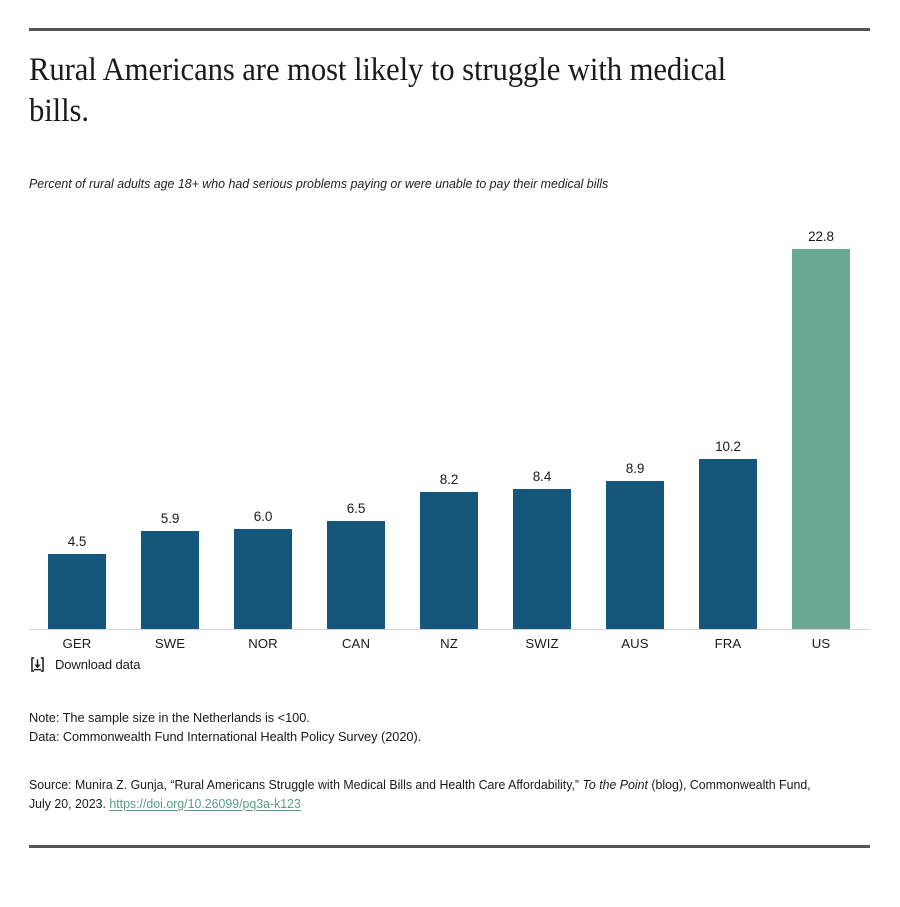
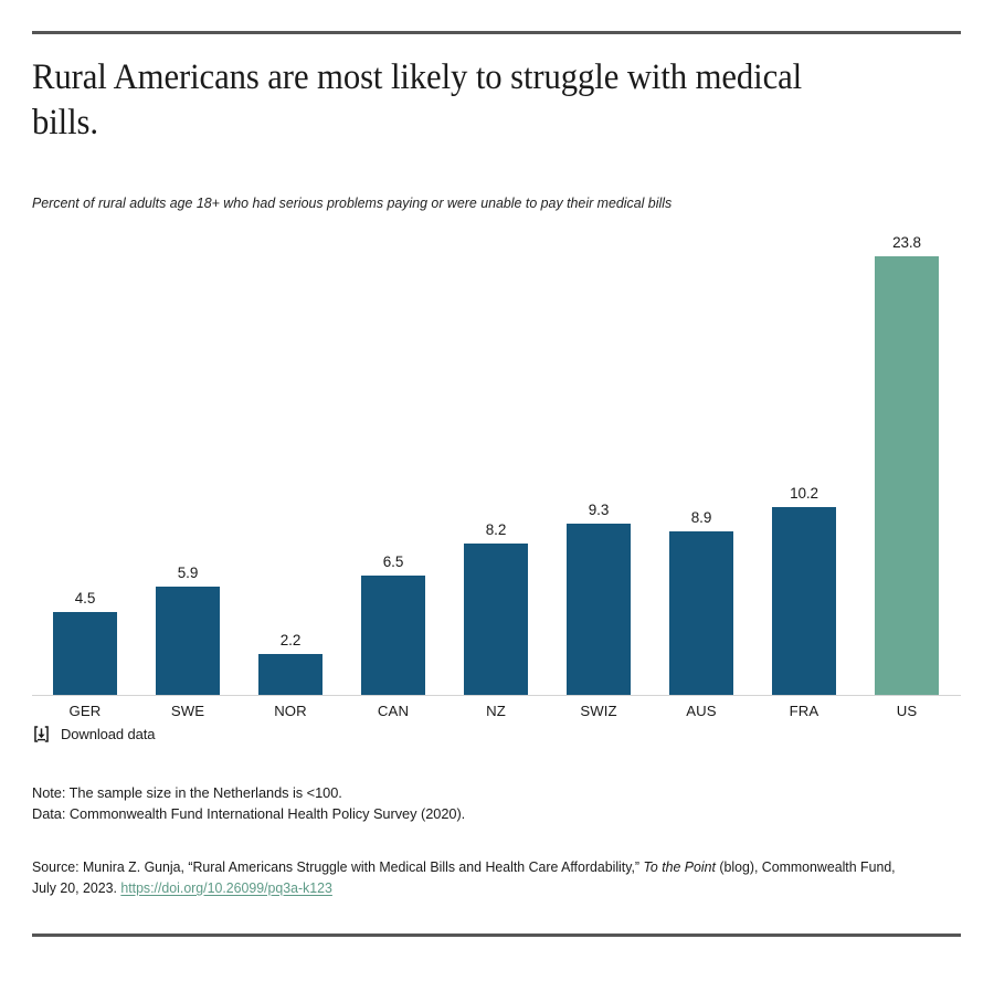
NOR: 6.0 -> 2.2
SWIZ: 8.4 -> 9.3
US: 22.8 -> 23.8
